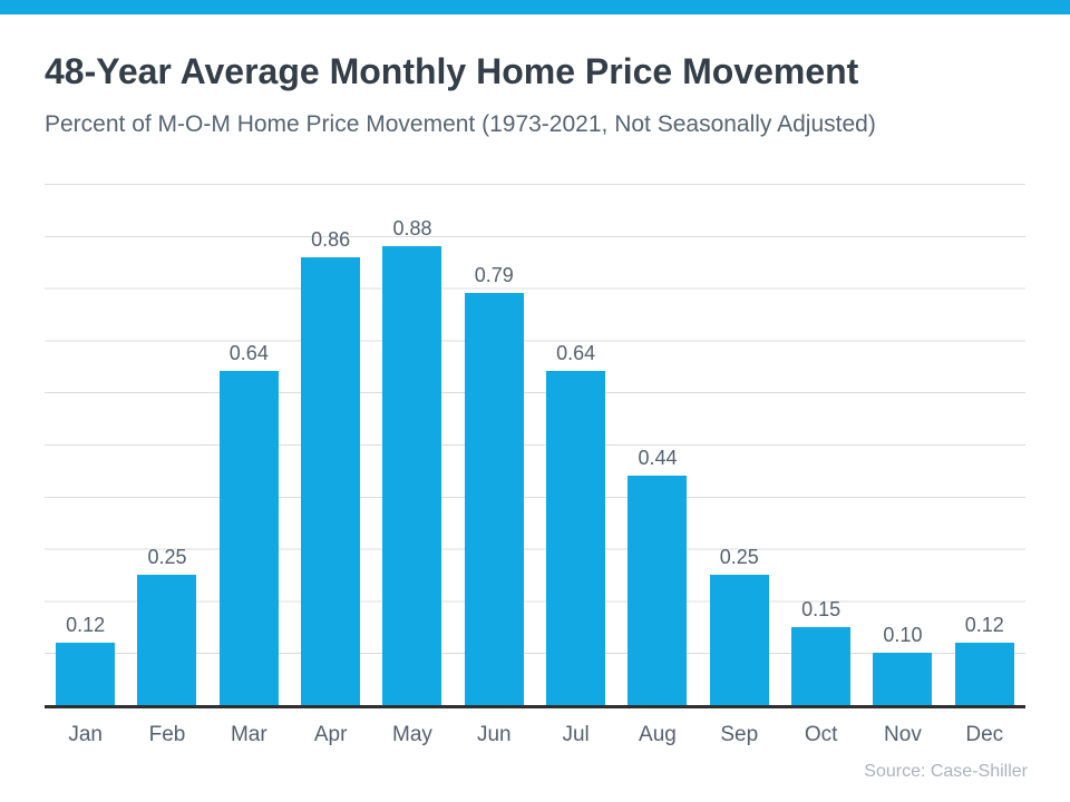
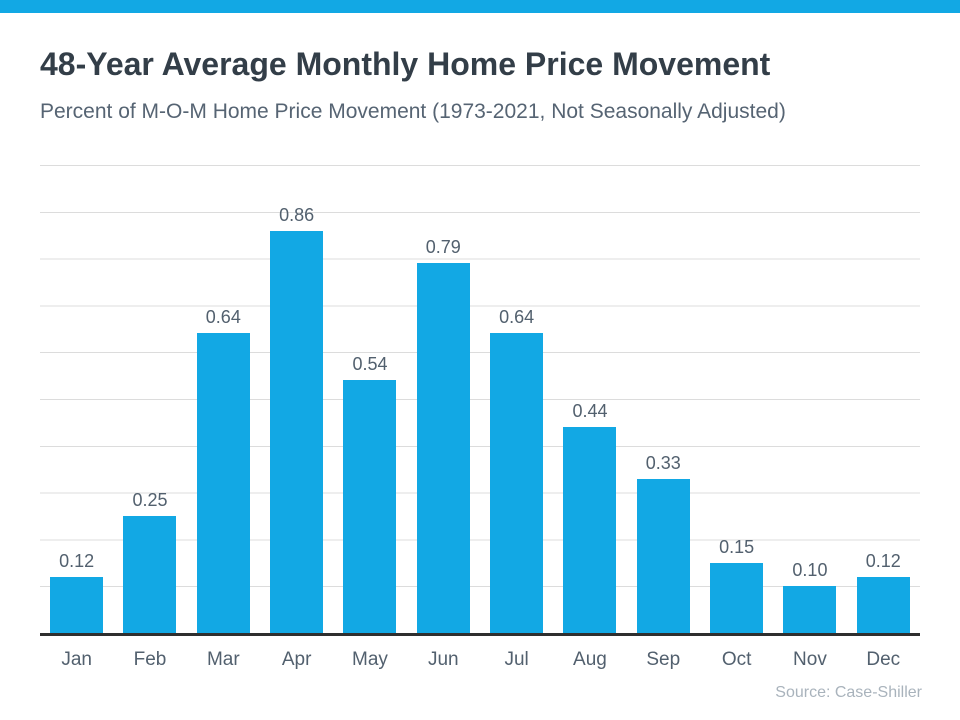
May: 0.88 -> 0.54
Sep: 0.25 -> 0.33
